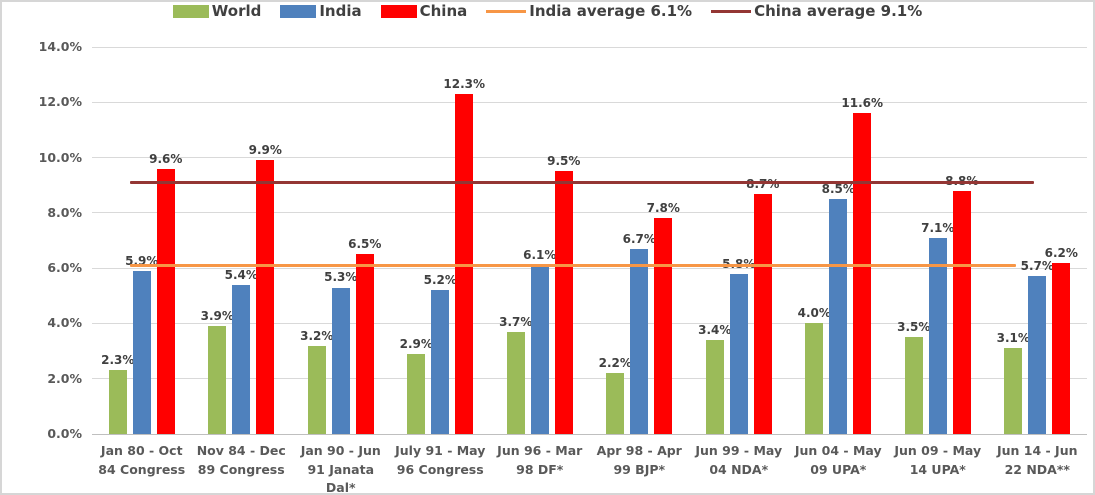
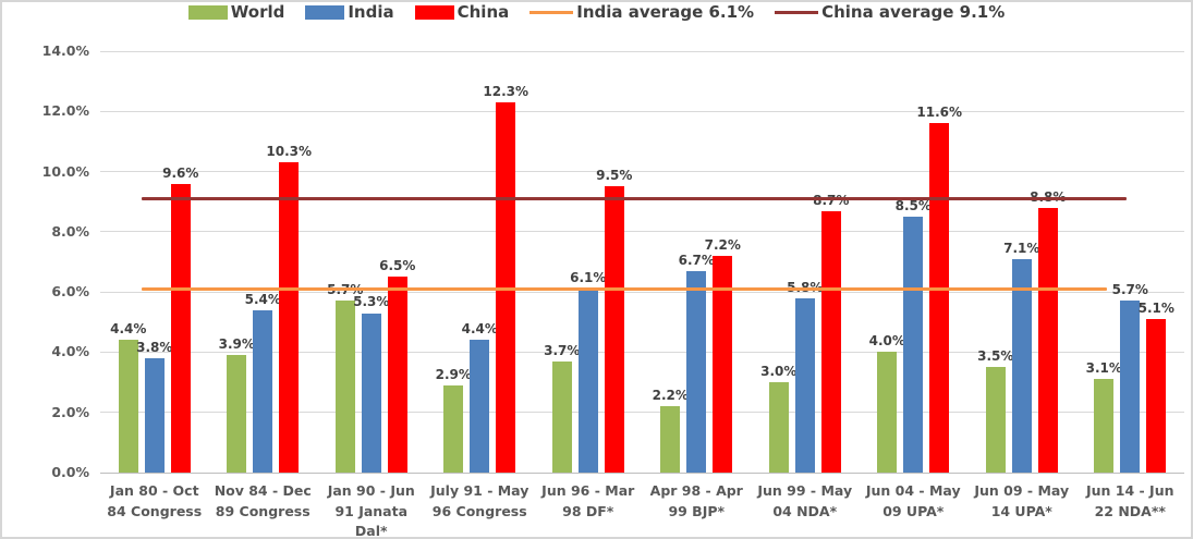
World/Jan 80 - Oct 84 Congress: 2.3% -> 4.4%
India/Jan 80 - Oct 84 Congress: 5.9% -> 3.8%
China/Nov 84 - Dec 89 Congress: 9.9% -> 10.3%
World/Jan 90 - Jun 91 Janata Dal*: 3.2% -> 5.7%
India/July 91 - May 96 Congress: 5.2% -> 4.4%
China/Apr 98 - Apr 99 BJP*: 7.8% -> 7.2%
World/Jun 99 - May 04 NDA*: 3.4% -> 3.0%
China/Jun 14 - Jun 22 NDA**: 6.2% -> 5.1%
